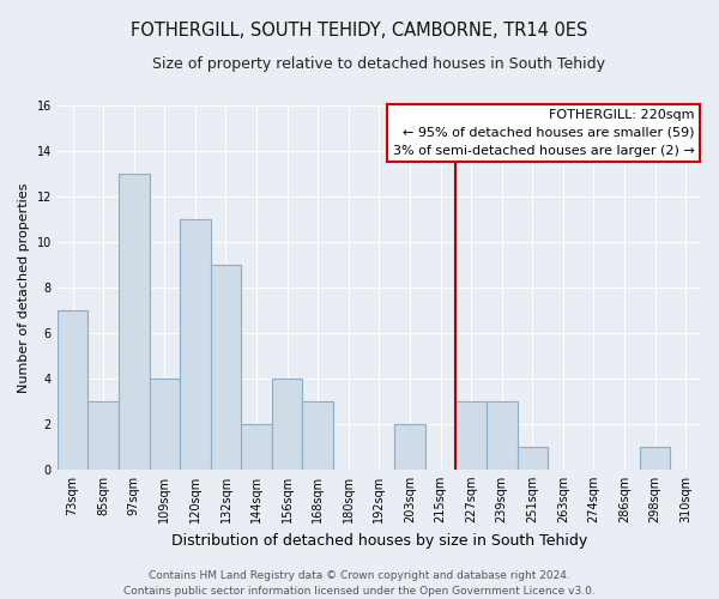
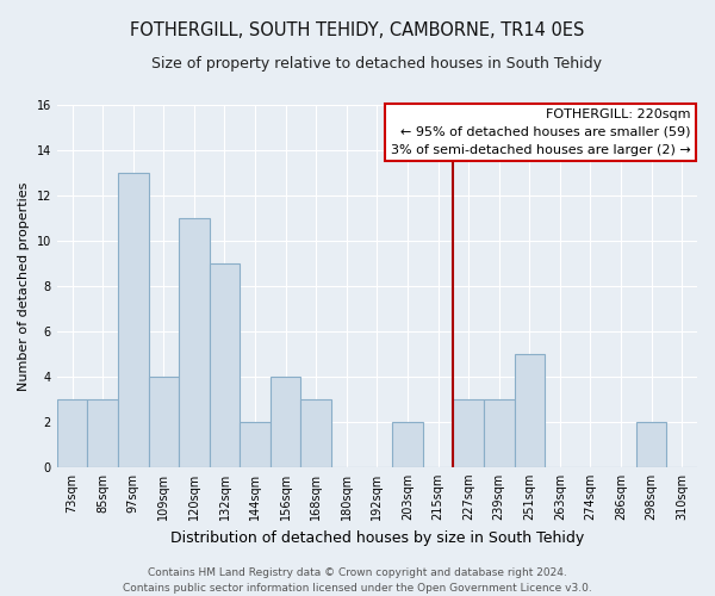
73sqm: 7 -> 3
251sqm: 1 -> 5
298sqm: 1 -> 2
